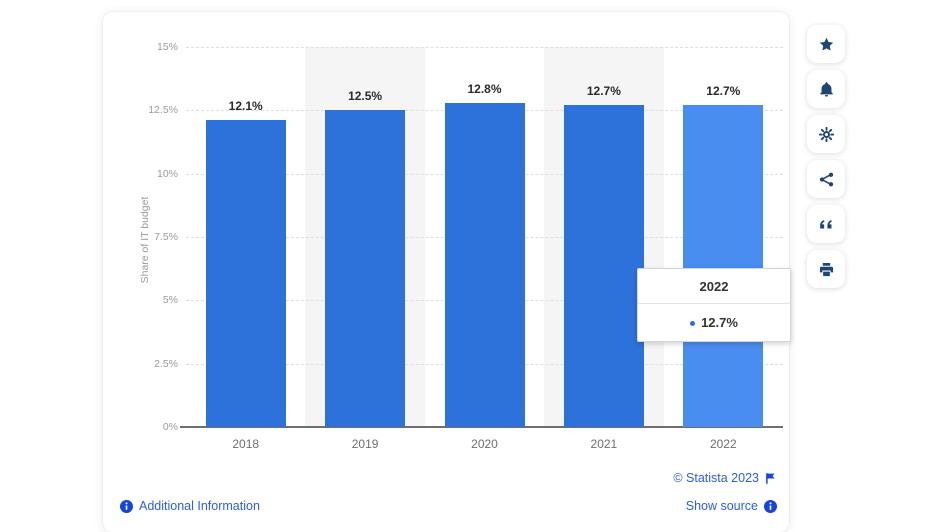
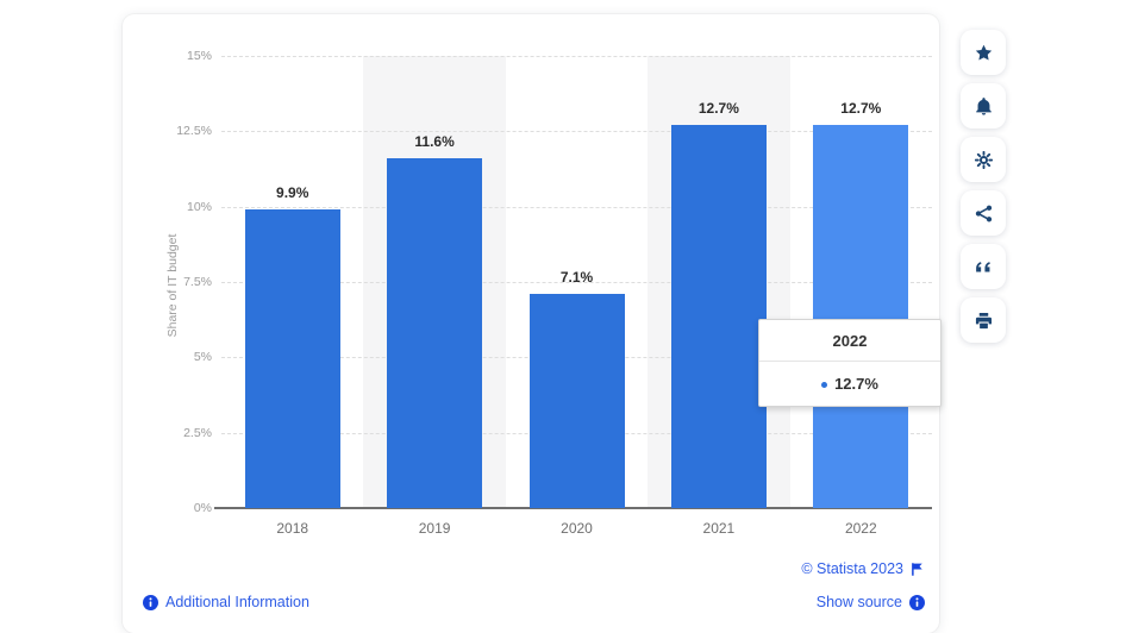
2018: 12.1% -> 9.9%
2019: 12.5% -> 11.6%
2020: 12.8% -> 7.1%
